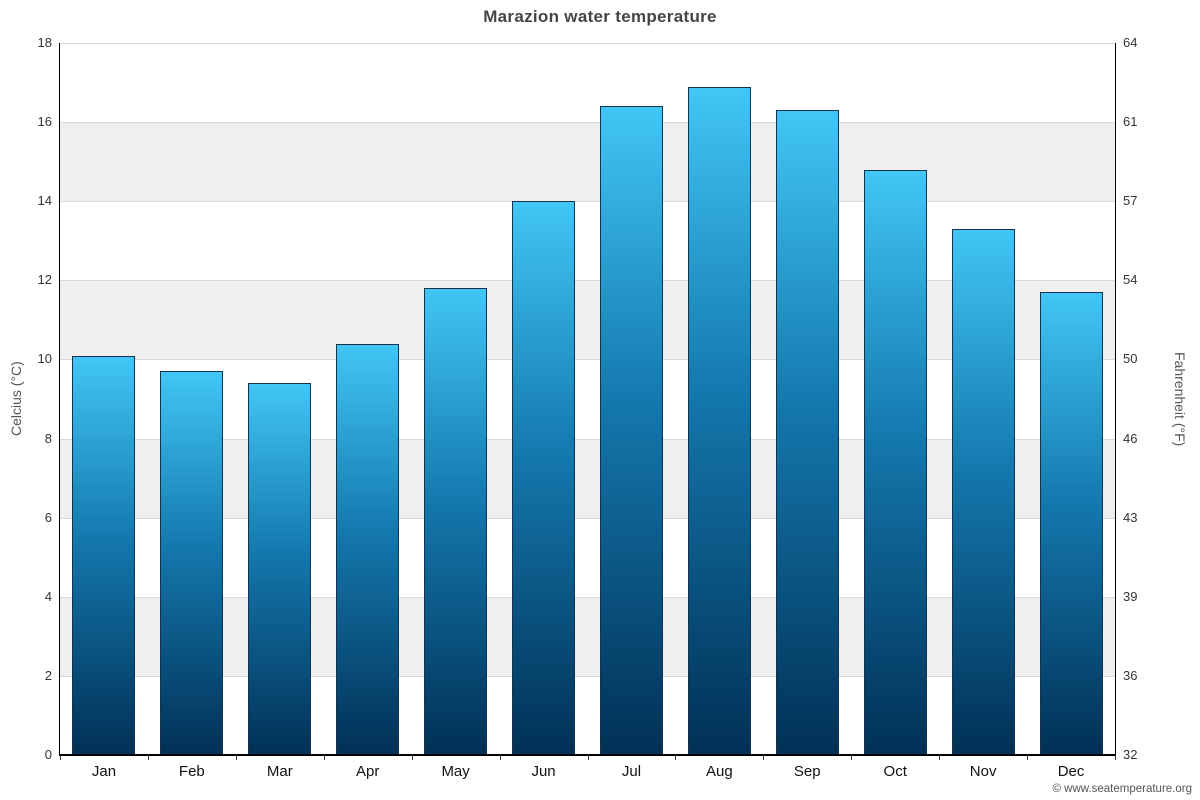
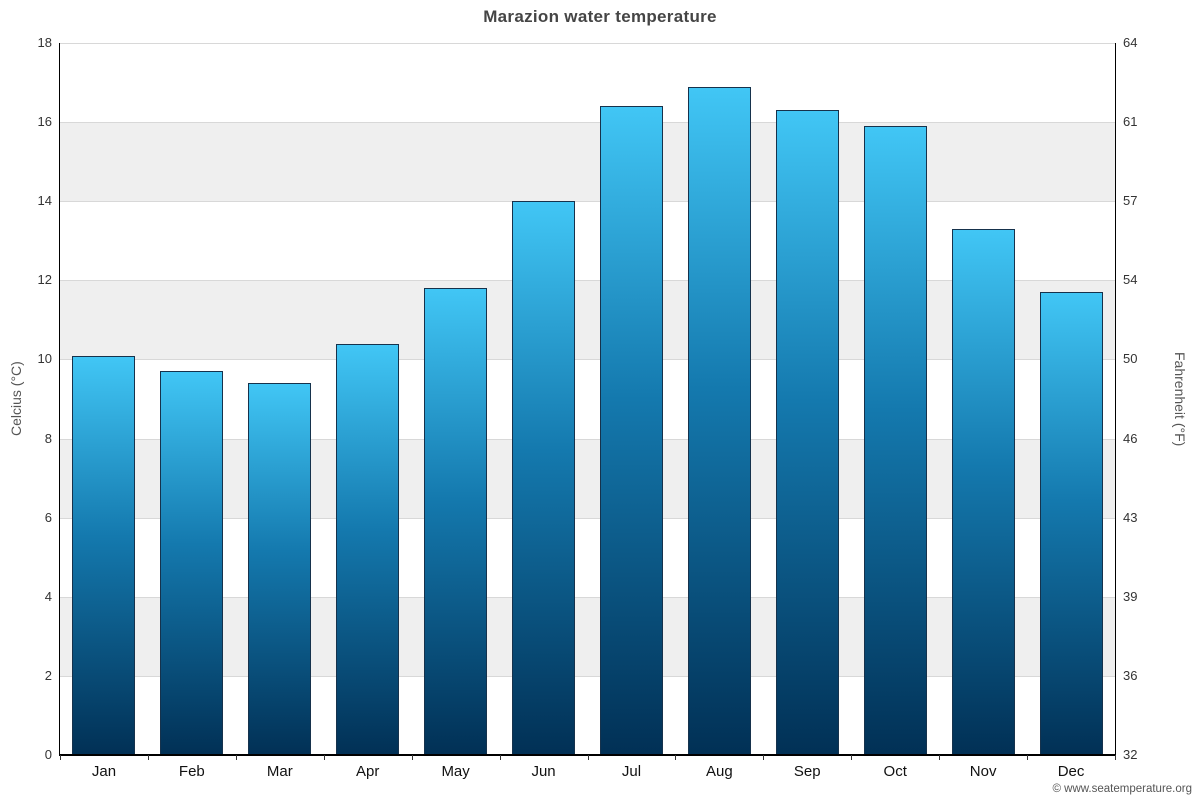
Oct: 14.8 -> 15.9
